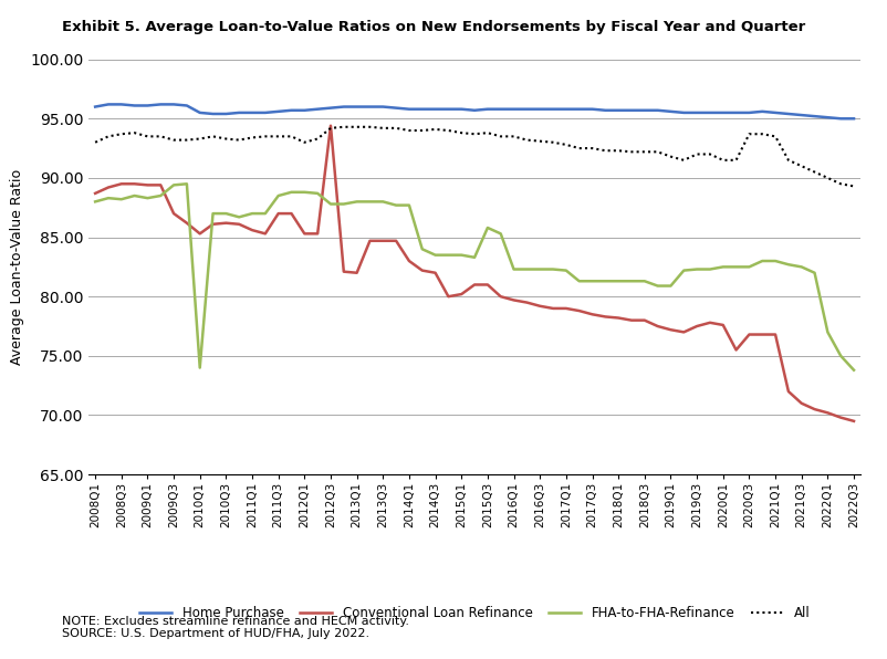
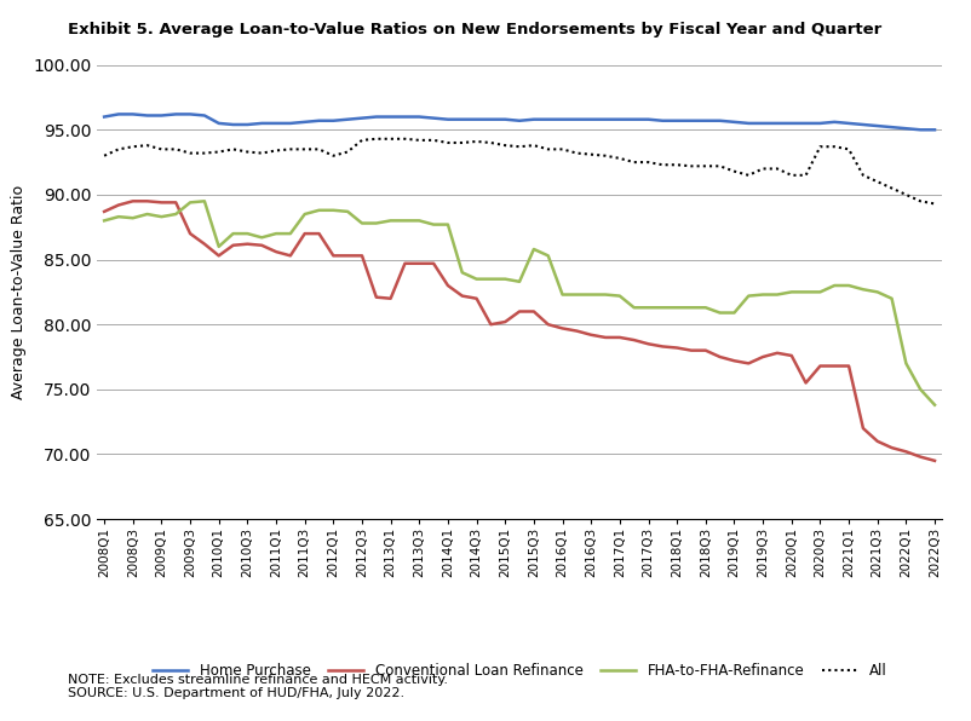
FHA-to-FHA-Refinance/2010Q1: 74.0 -> 86.0
Conventional Loan Refinance/2012Q3: 94.4 -> 85.3
